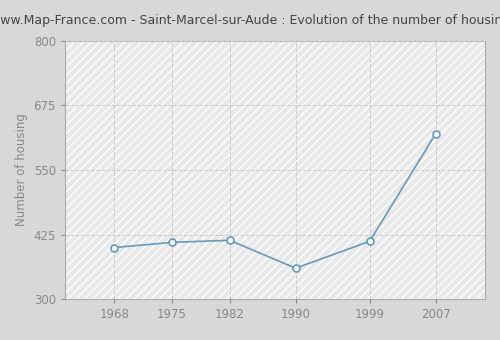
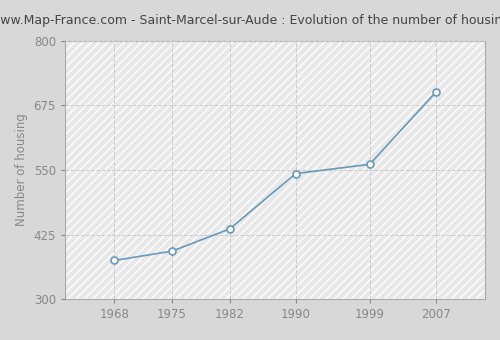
1968: 400 -> 375
1975: 410 -> 393
1982: 414 -> 436
1990: 360 -> 543
1999: 412 -> 561
2007: 620 -> 700
